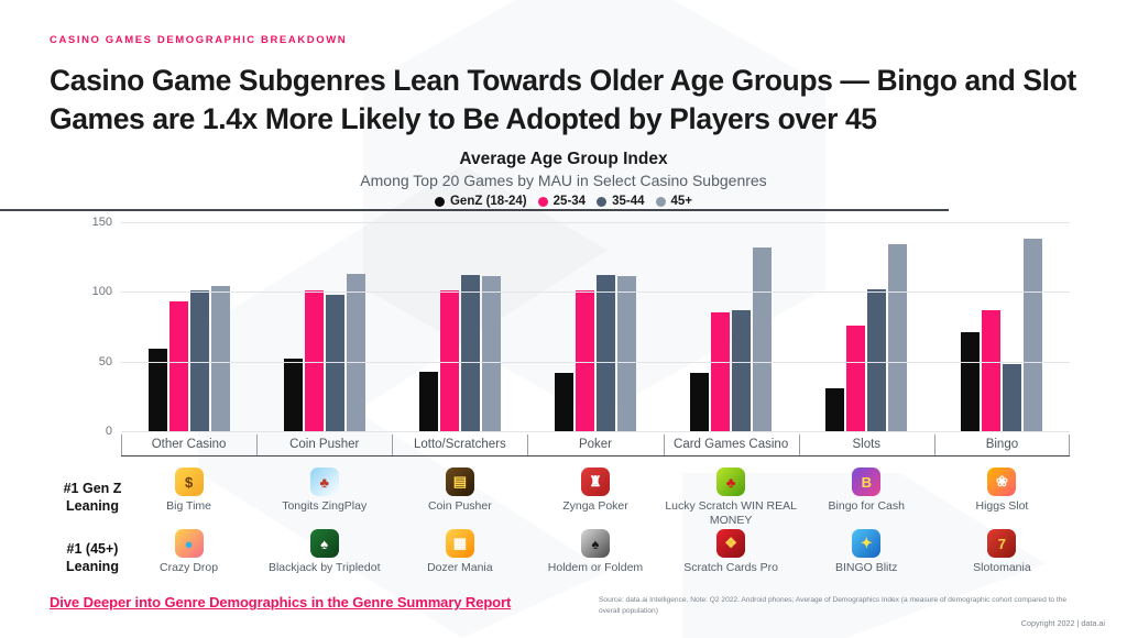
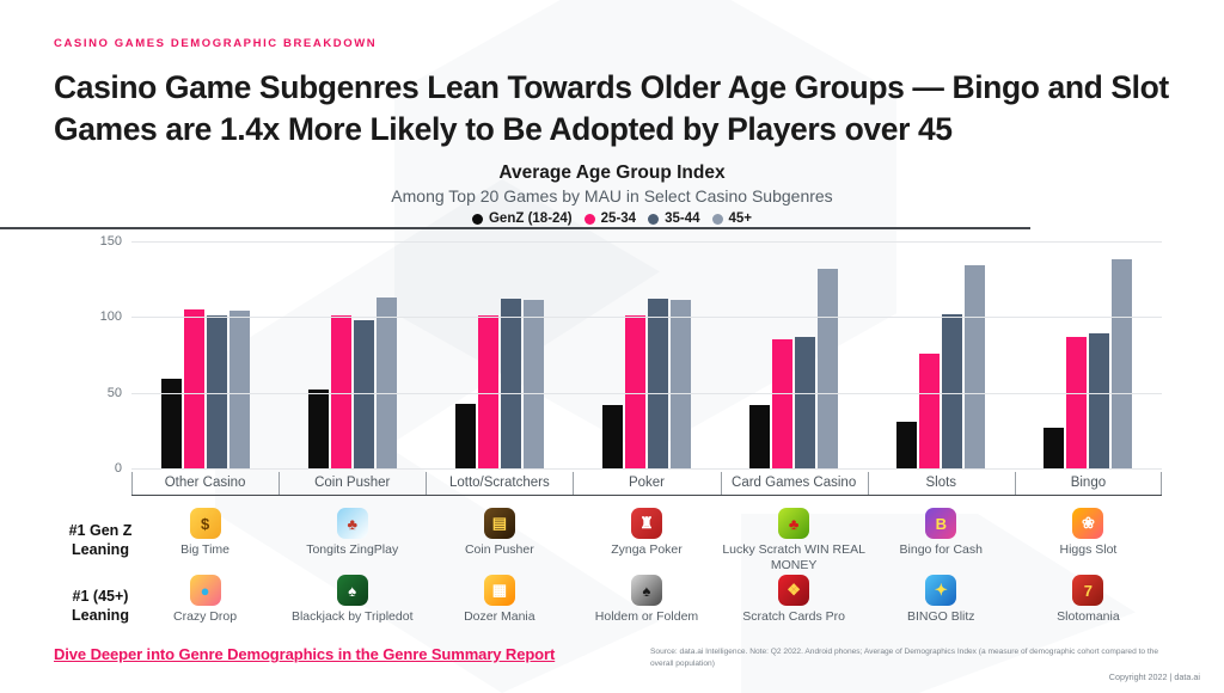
25-34/Other Casino: 93 -> 105
GenZ (18-24)/Bingo: 71 -> 27
35-44/Bingo: 48 -> 89
